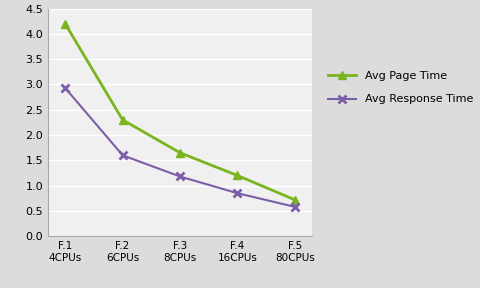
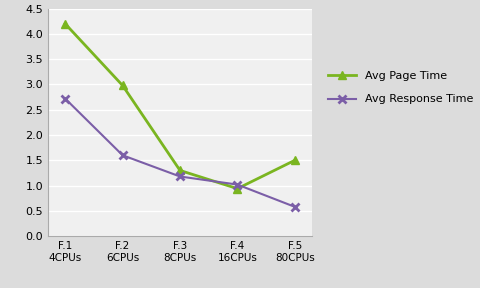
Avg Response Time/F.1 4CPUs: 2.93 -> 2.72
Avg Page Time/F.2 6CPUs: 2.30 -> 2.98
Avg Page Time/F.3 8CPUs: 1.65 -> 1.30
Avg Page Time/F.4 16CPUs: 1.20 -> 0.94
Avg Response Time/F.4 16CPUs: 0.85 -> 1.02
Avg Page Time/F.5 80CPUs: 0.72 -> 1.50
